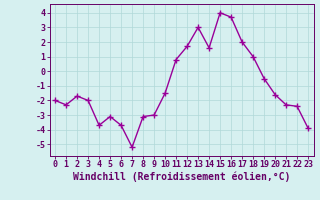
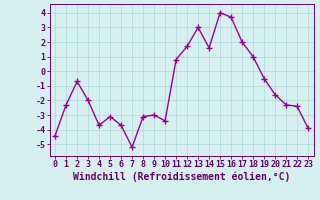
0: -2.0 -> -4.4
2: -1.7 -> -0.7
10: -1.5 -> -3.4
